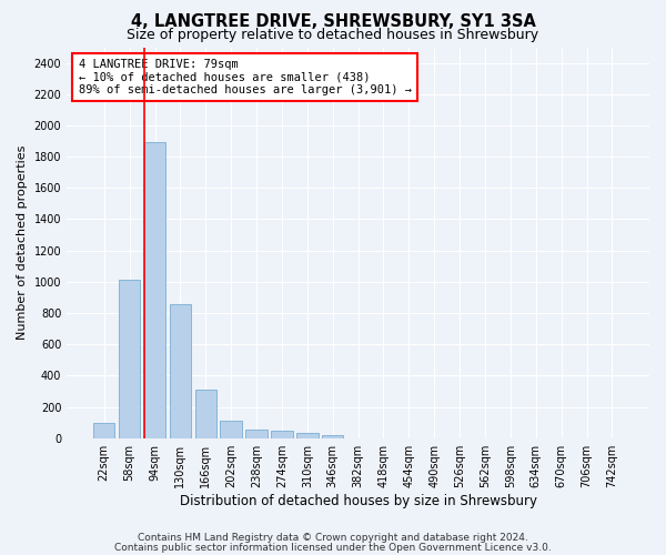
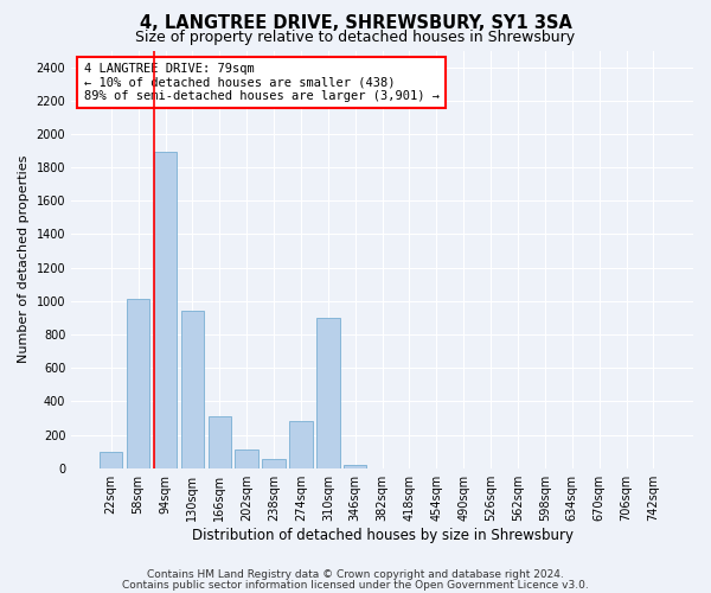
130sqm: 860 -> 940
274sqm: 50 -> 280
310sqm: 30 -> 900
